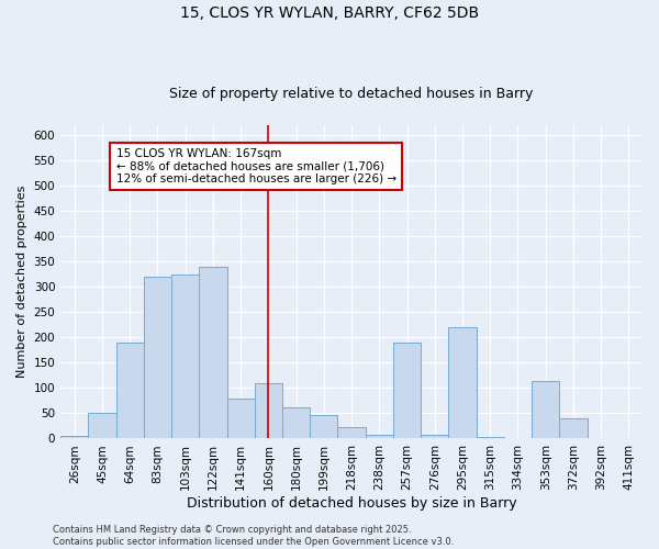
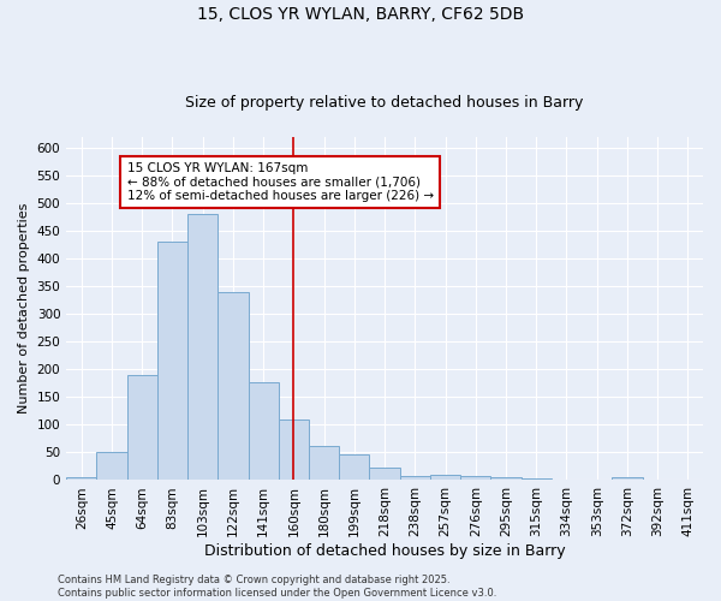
83sqm: 320 -> 432
103sqm: 325 -> 481
141sqm: 80 -> 178
257sqm: 190 -> 10
295sqm: 220 -> 5
353sqm: 115 -> 1
372sqm: 40 -> 5
